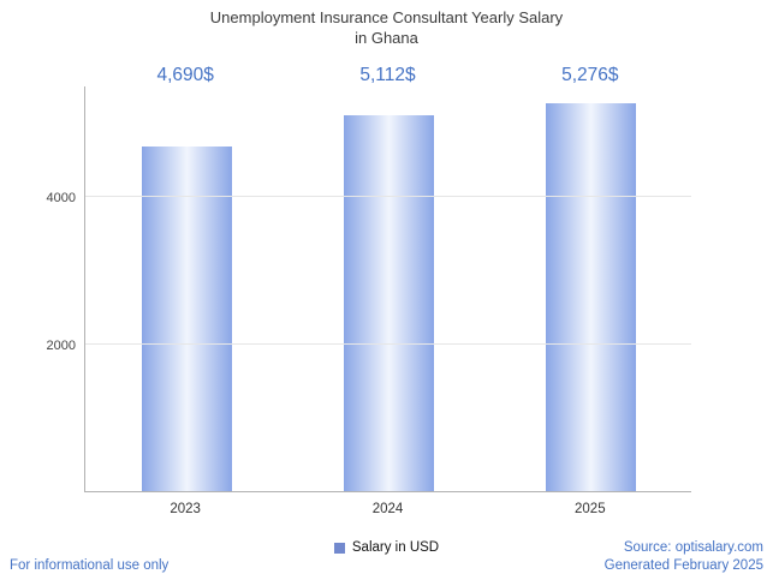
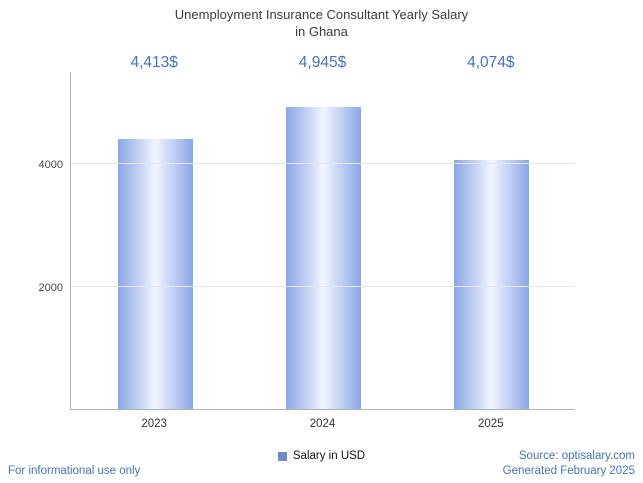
2023: 4,690 -> 4,413
2024: 5,112 -> 4,945
2025: 5,276 -> 4,074
